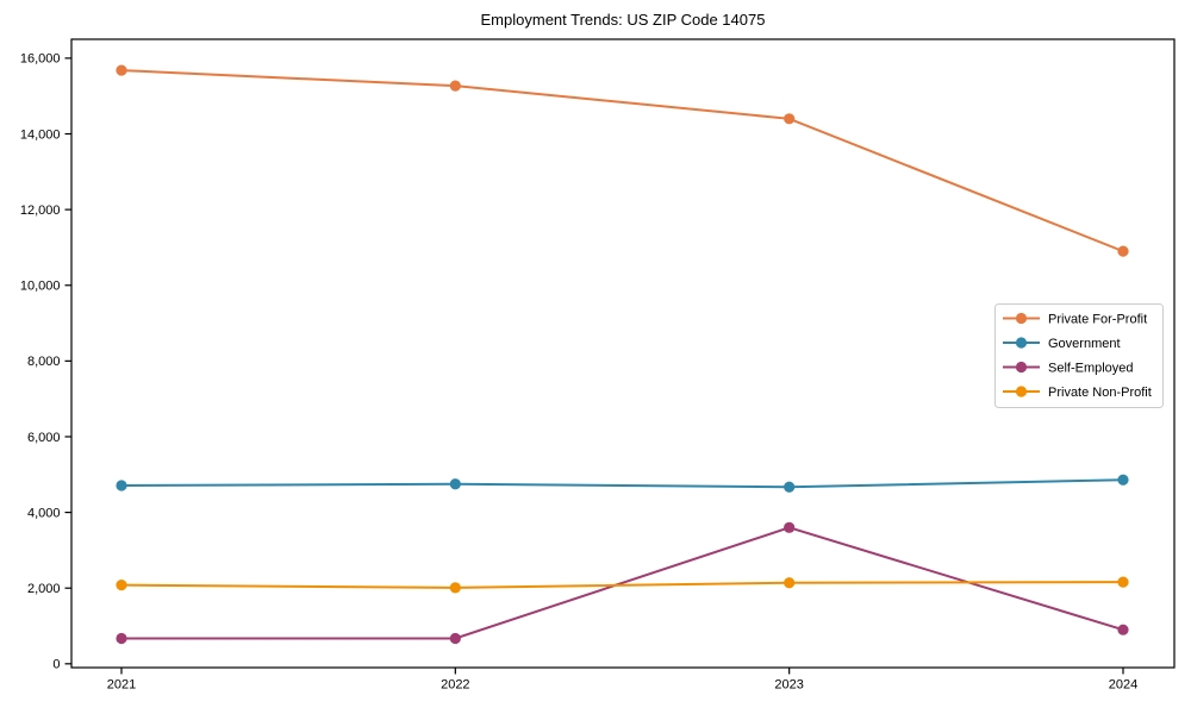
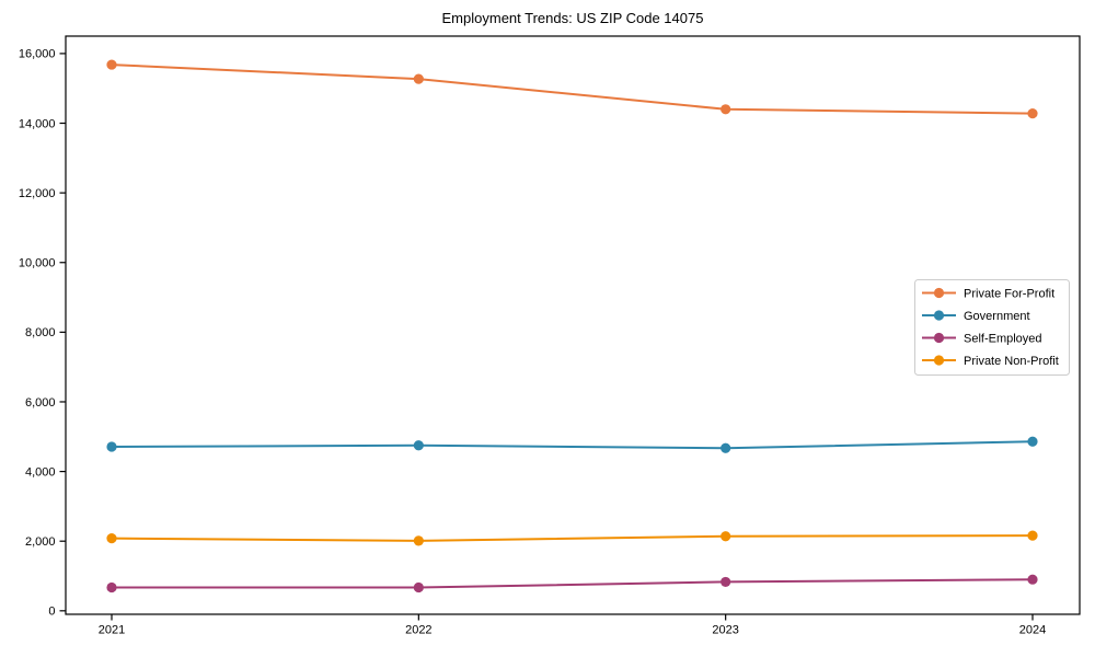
Self-Employed/2023: 3600 -> 800
Private For-Profit/2024: 10900 -> 14300
